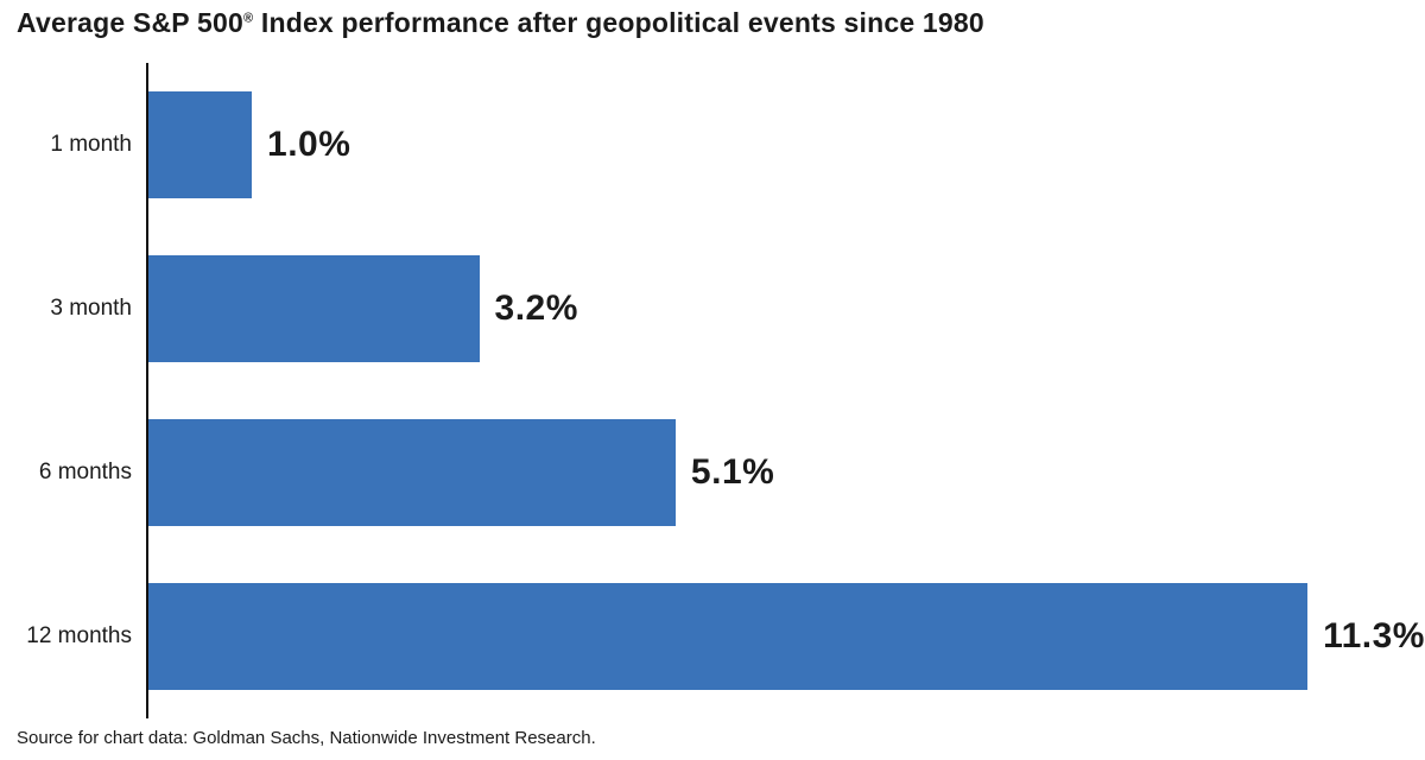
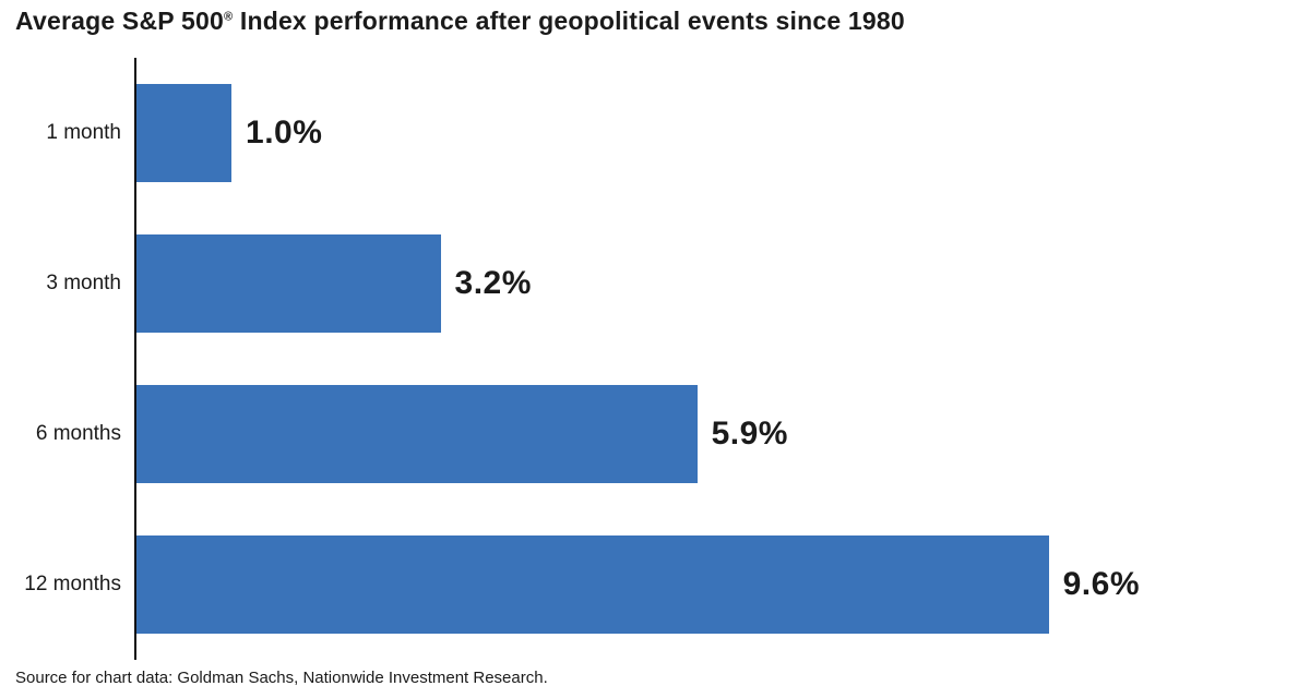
6 months: 5.1% -> 5.9%
12 months: 11.3% -> 9.6%
